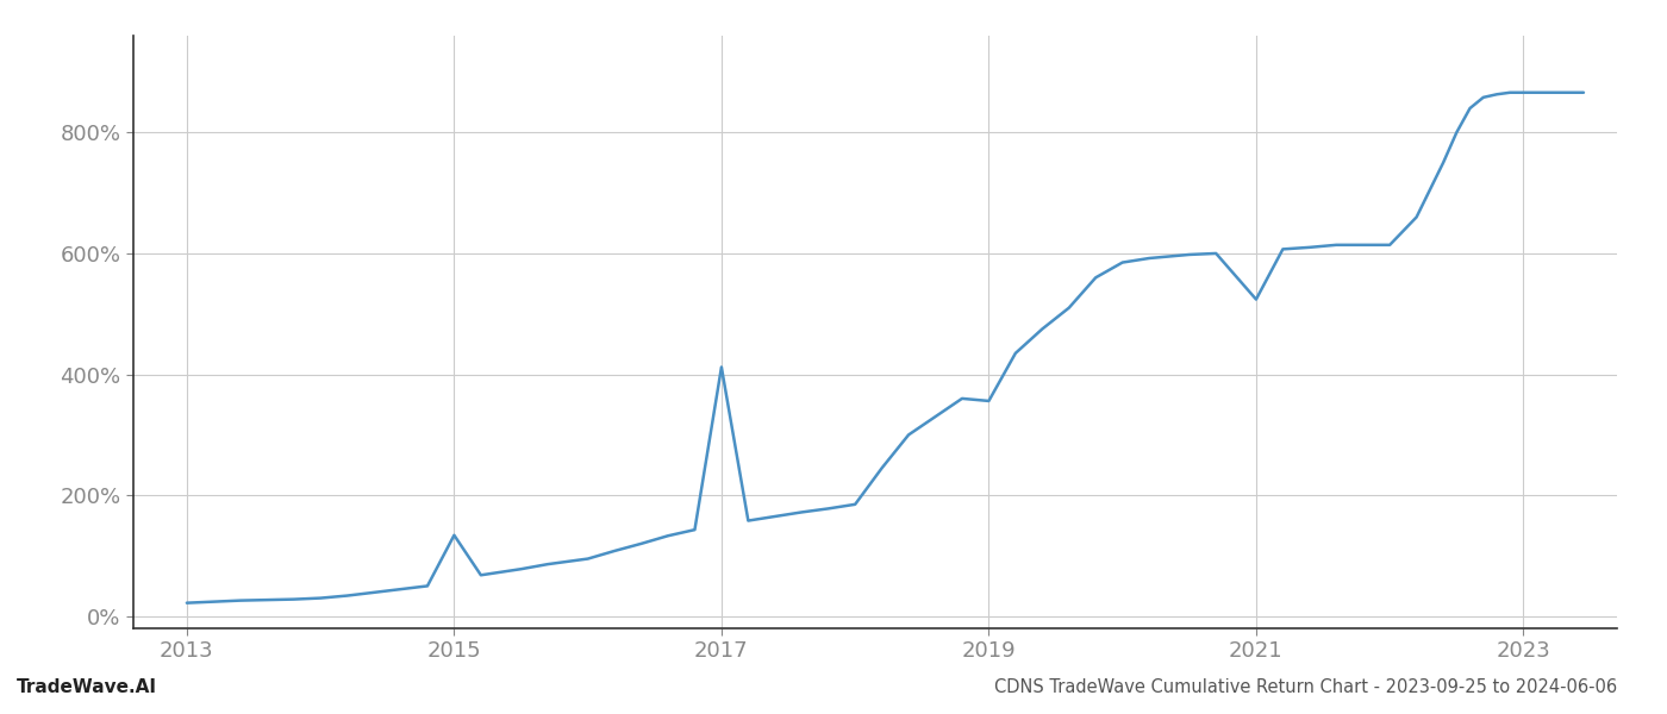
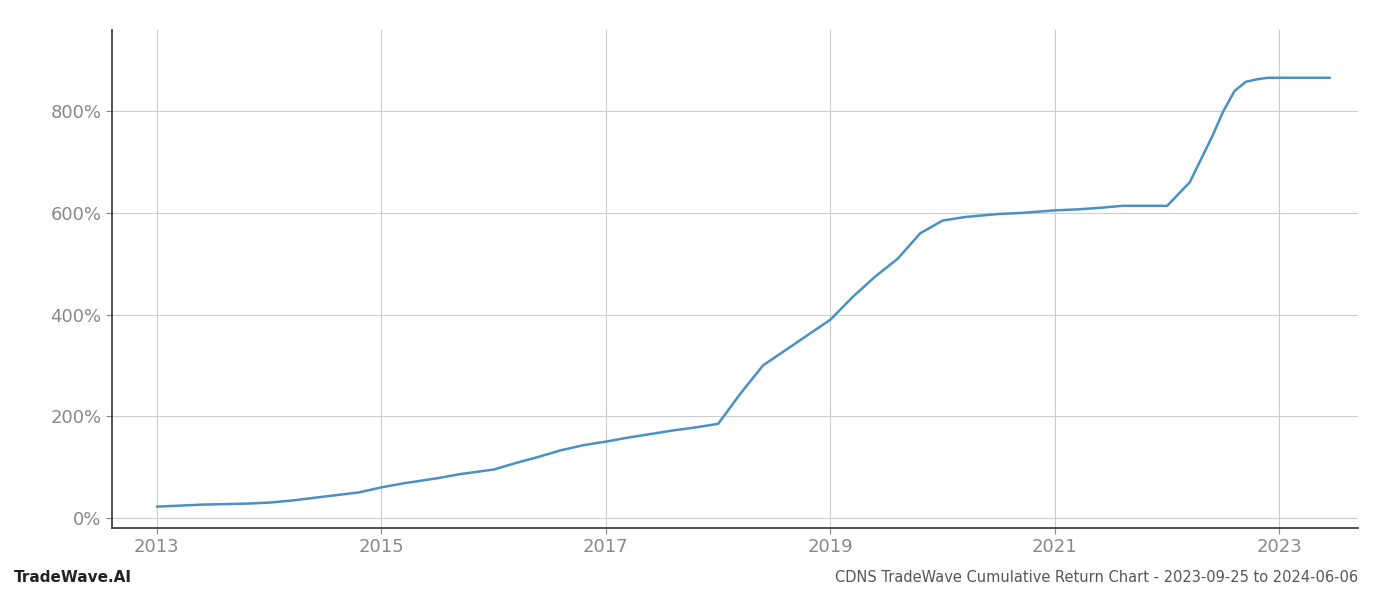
2015: 134% -> 60%
2017: 412% -> 150%
2019: 356% -> 390%
2021: 524% -> 605%
